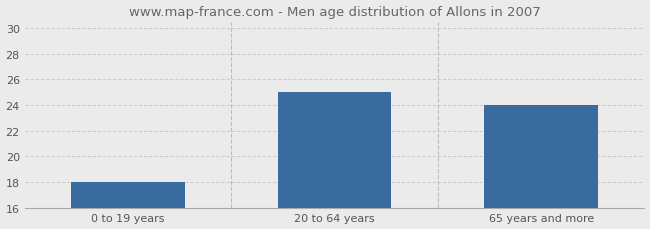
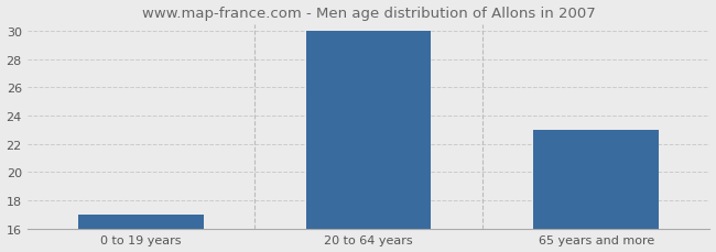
0 to 19 years: 18 -> 17
20 to 64 years: 25 -> 30
65 years and more: 24 -> 23
